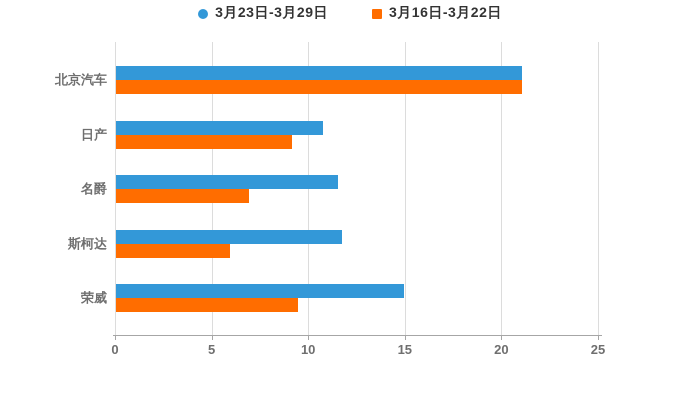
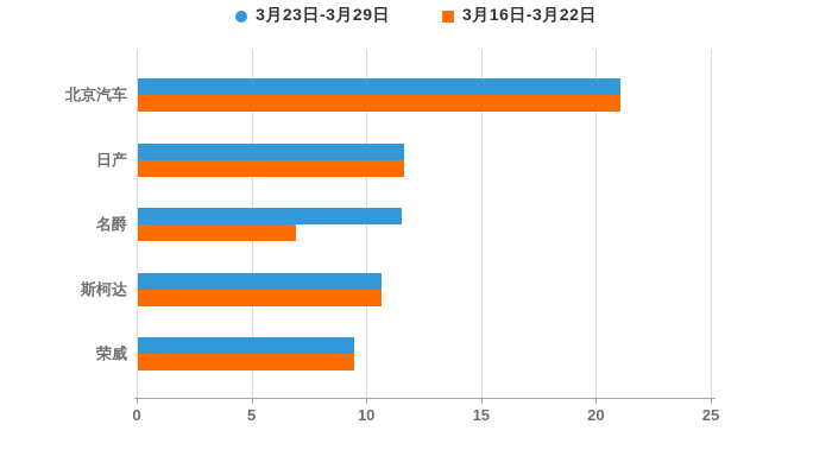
3月23日-3月29日/日产: 10.7 -> 11.6
3月16日-3月22日/日产: 9.1 -> 11.6
3月23日-3月29日/斯柯达: 11.7 -> 10.6
3月16日-3月22日/斯柯达: 5.9 -> 10.6
3月23日-3月29日/荣威: 14.9 -> 9.4
